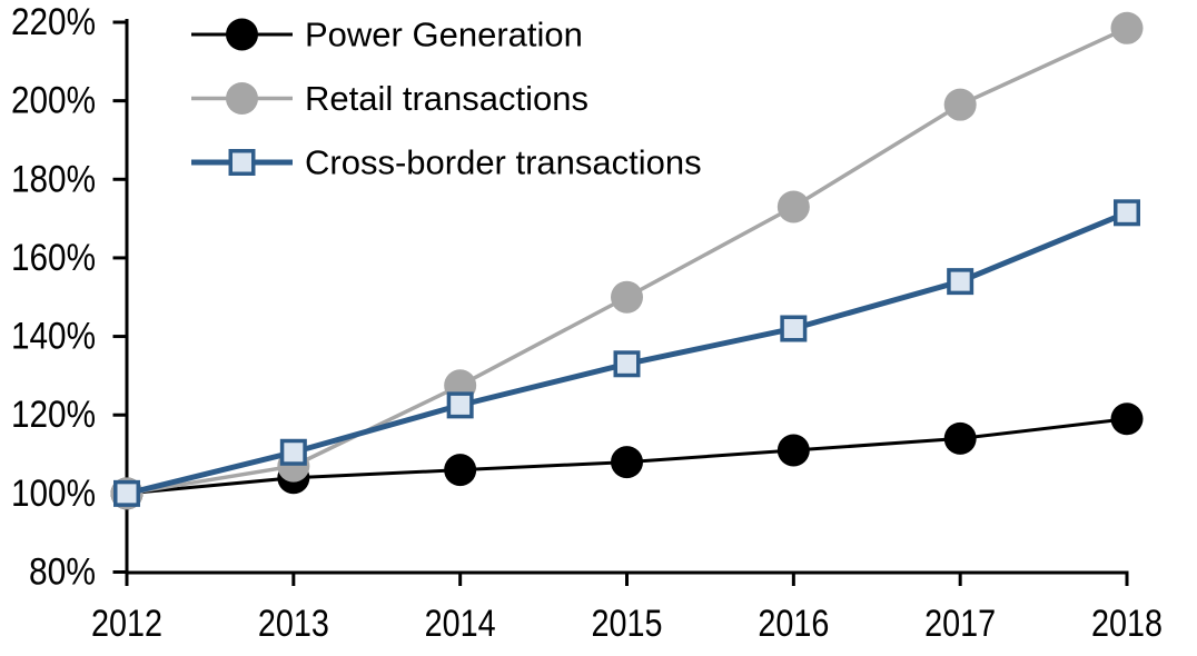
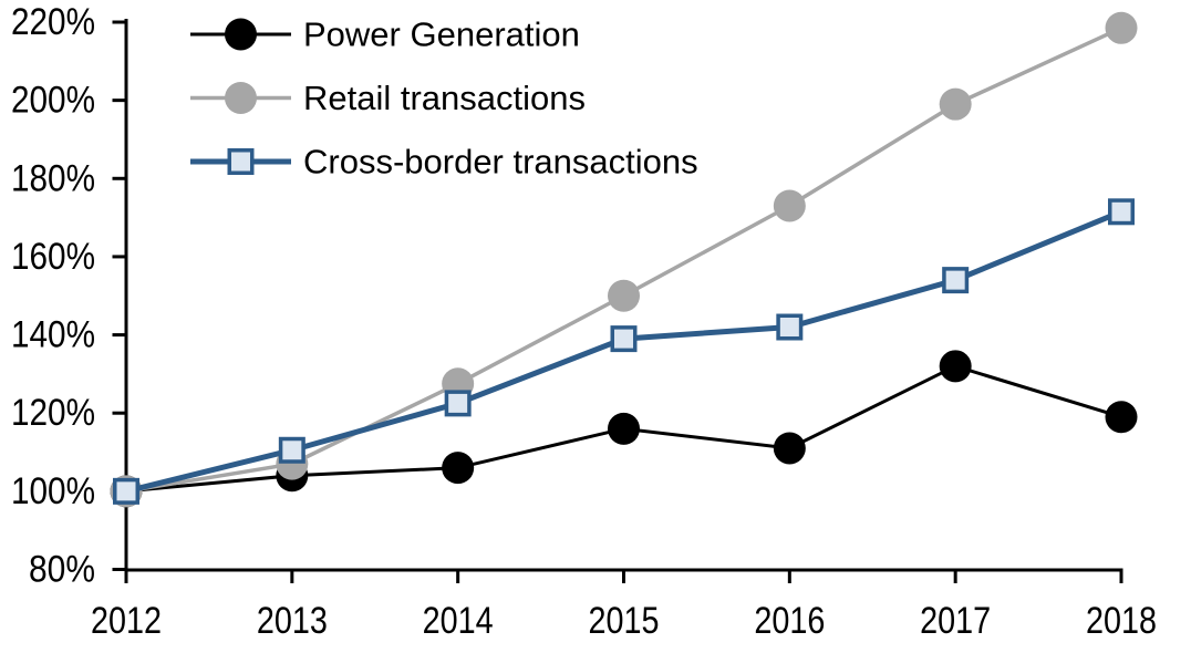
Power Generation/2015: 108% -> 116%
Cross-border transactions/2015: 133% -> 139%
Power Generation/2017: 114% -> 132%
